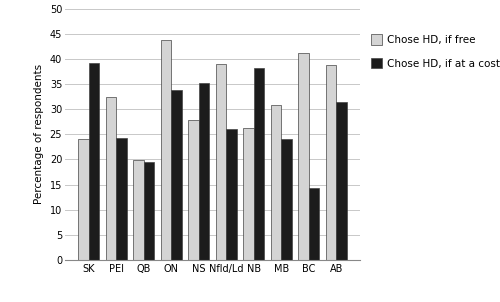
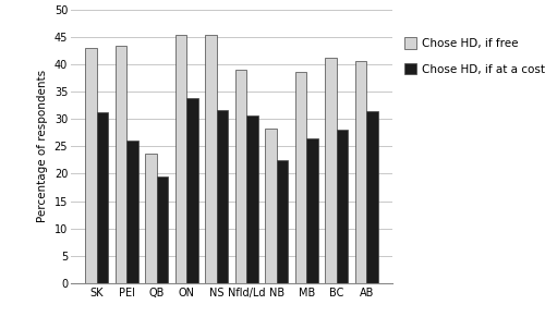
Chose HD, if free/SK: 24.0 -> 43.0
Chose HD, if at a cost/SK: 39.2 -> 31.2
Chose HD, if free/PEI: 32.4 -> 43.5
Chose HD, if at a cost/PEI: 24.2 -> 26.1
Chose HD, if free/QB: 19.8 -> 23.7
Chose HD, if free/ON: 43.8 -> 45.5
Chose HD, if free/NS: 27.8 -> 45.5
Chose HD, if at a cost/NS: 35.2 -> 31.7
Chose HD, if at a cost/Nfld/Ld: 26.0 -> 30.6
Chose HD, if free/NB: 26.2 -> 28.2
Chose HD, if at a cost/NB: 38.2 -> 22.5
Chose HD, if free/MB: 30.8 -> 38.7
Chose HD, if at a cost/MB: 24.0 -> 26.4
Chose HD, if at a cost/BC: 14.4 -> 28.1
Chose HD, if free/AB: 38.8 -> 40.6
